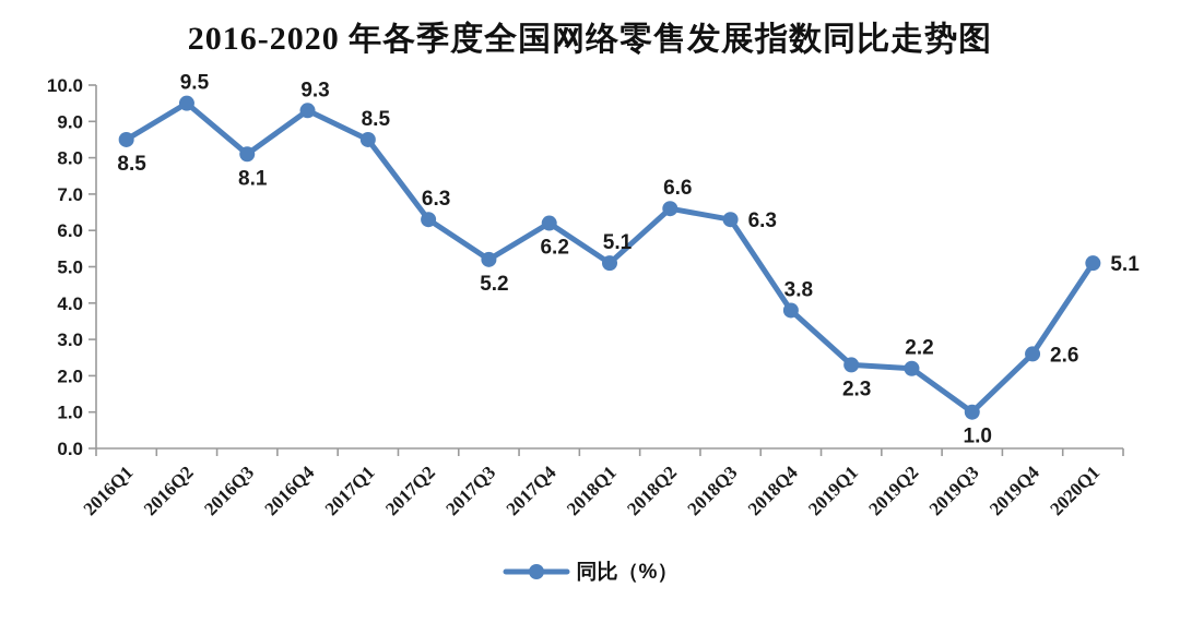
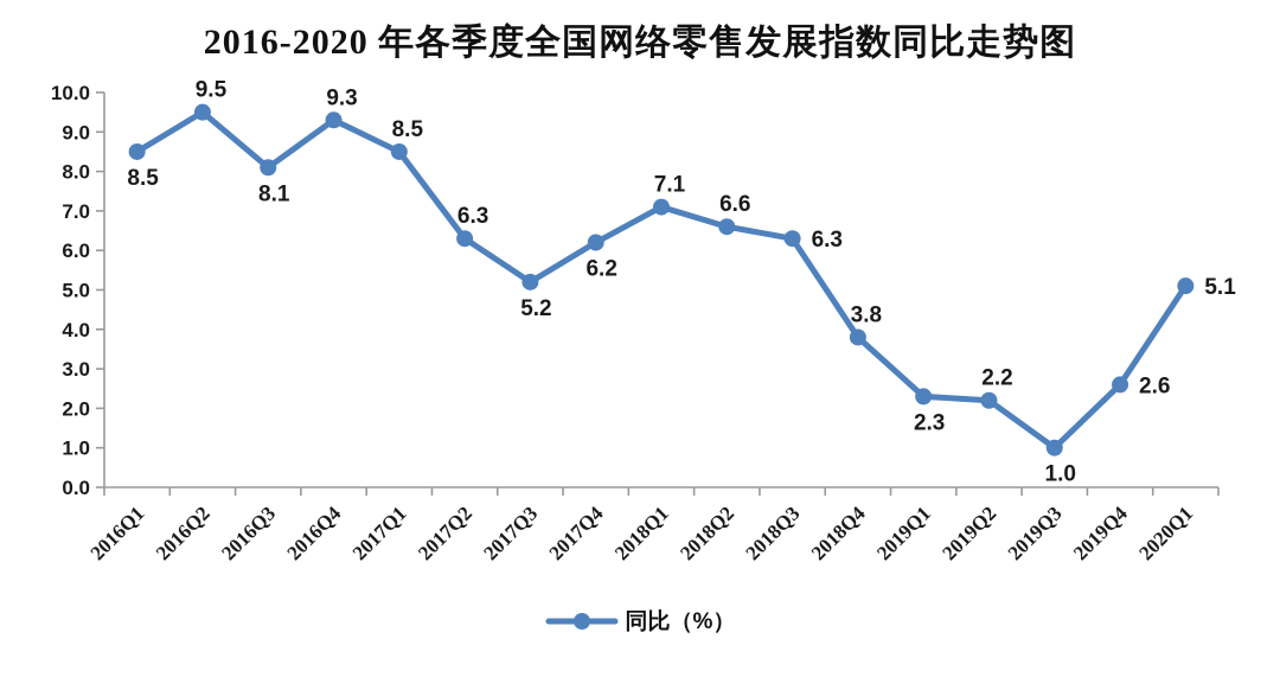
2018Q1: 5.1 -> 7.1
